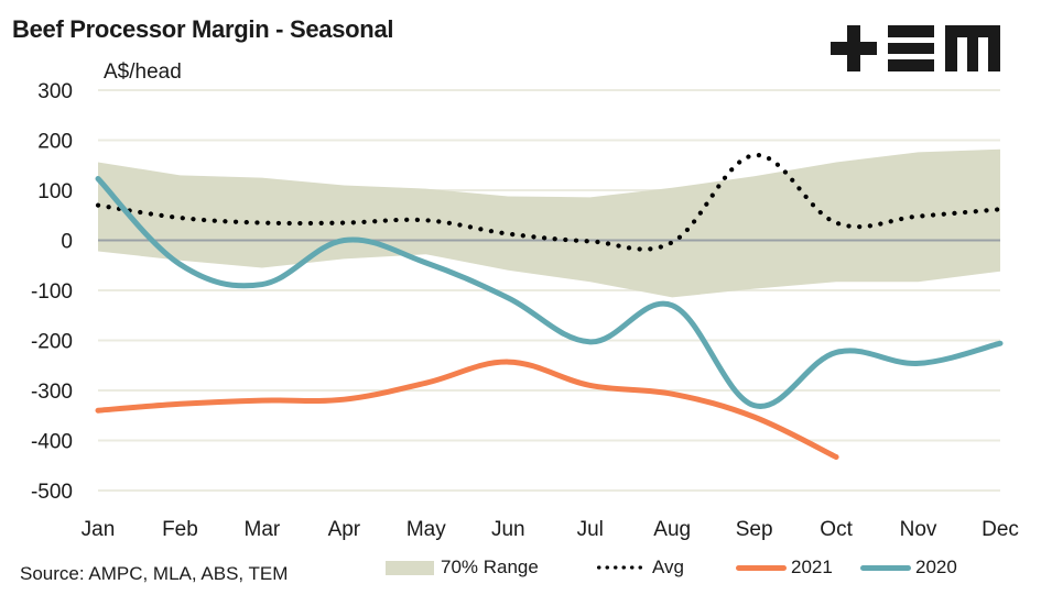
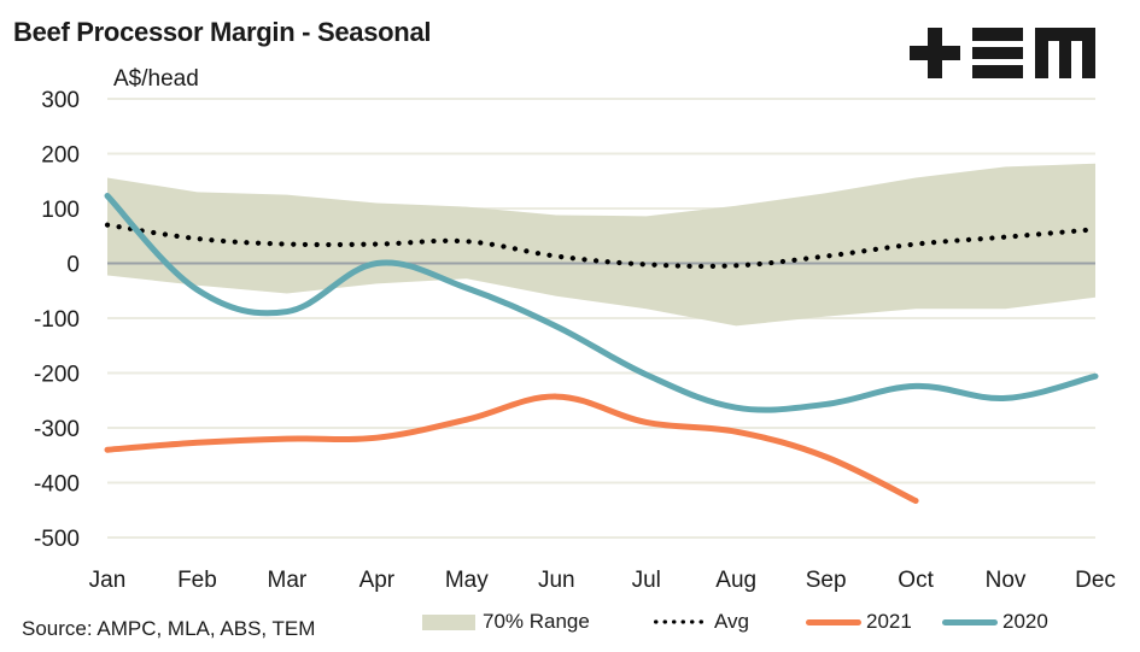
2020/Aug: -130 -> -260
Avg/Sep: 170 -> 10
2020/Sep: -330 -> -260
